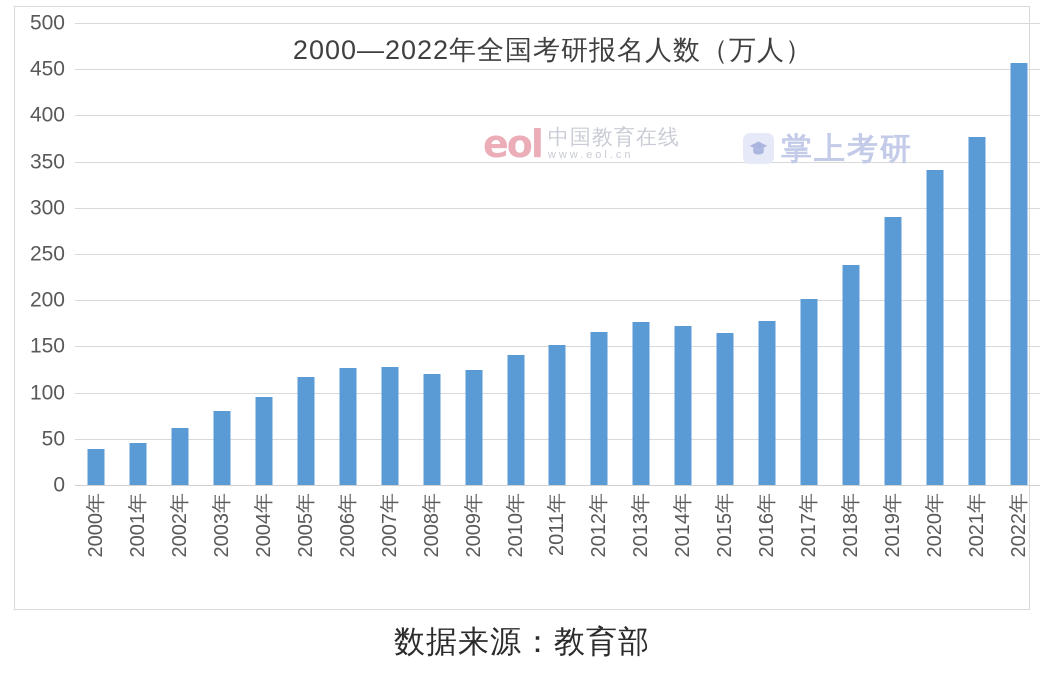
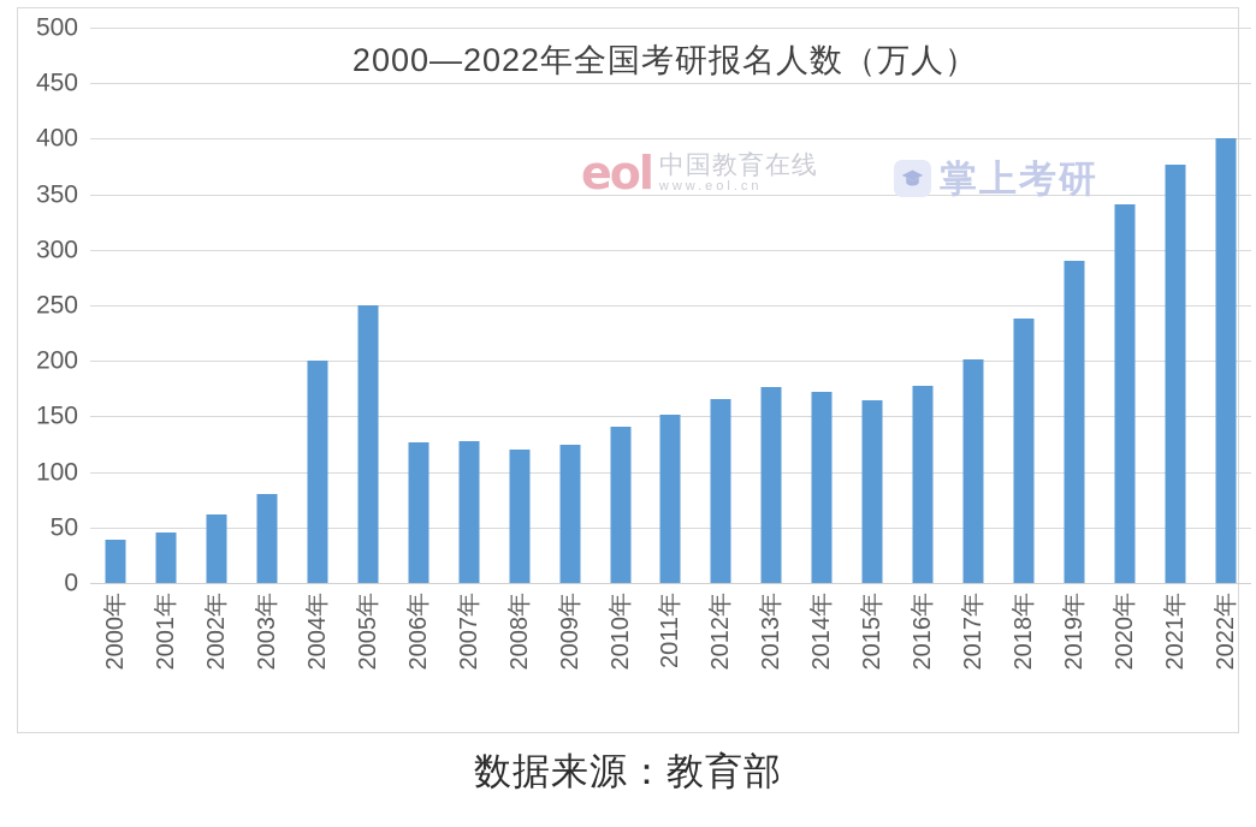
2004年: 100 -> 200
2005年: 120 -> 250
2022年: 460 -> 400
